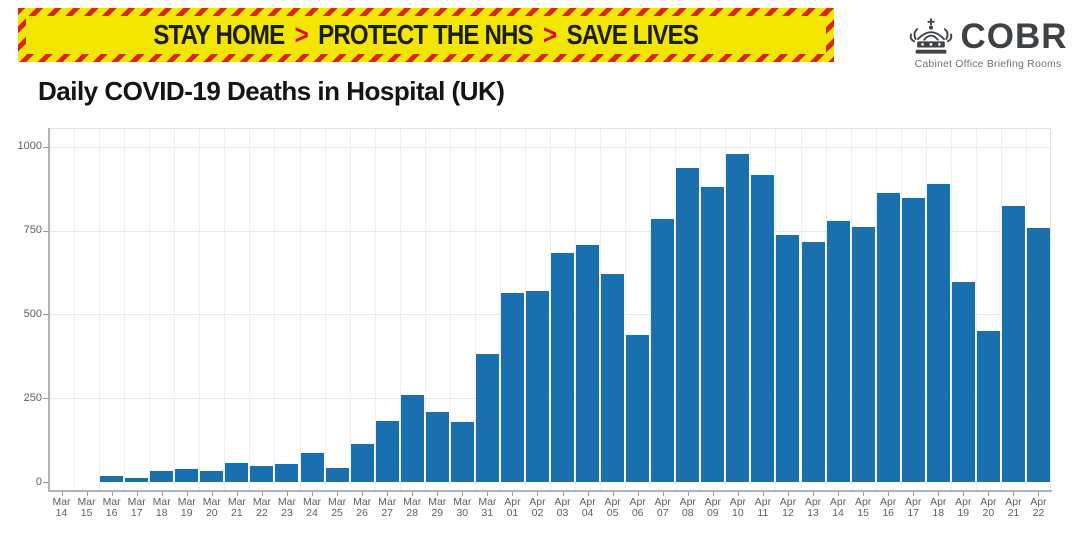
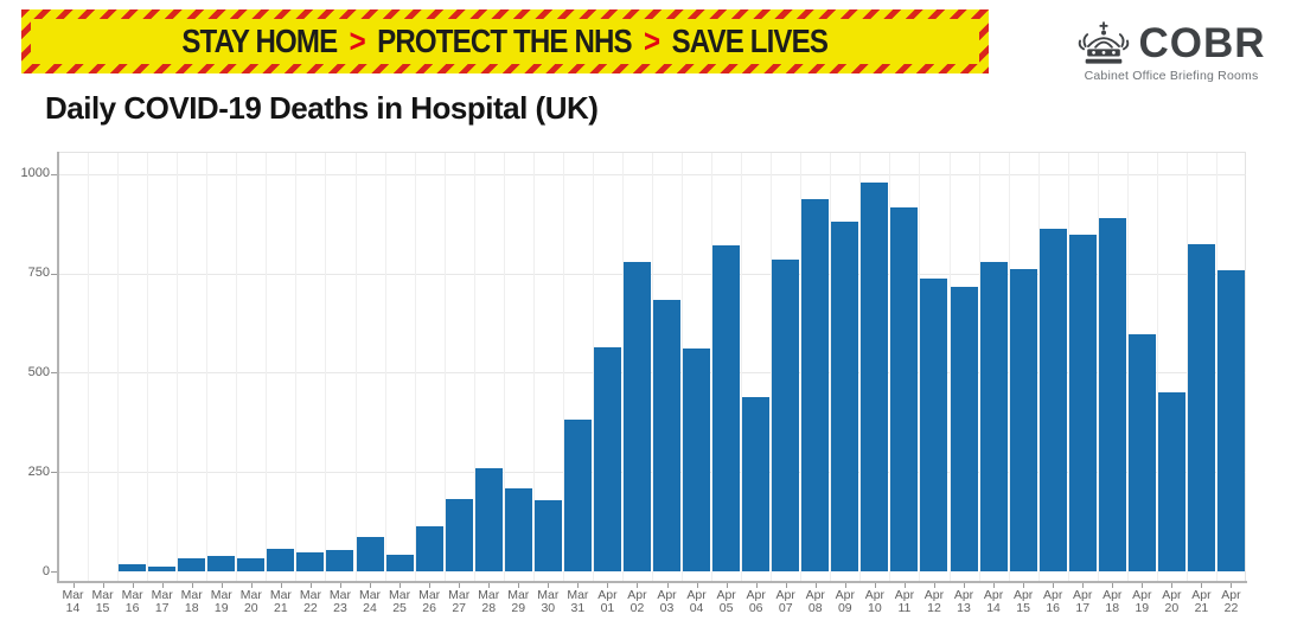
Apr 02: 570 -> 780
Apr 04: 710 -> 560
Apr 05: 620 -> 820
